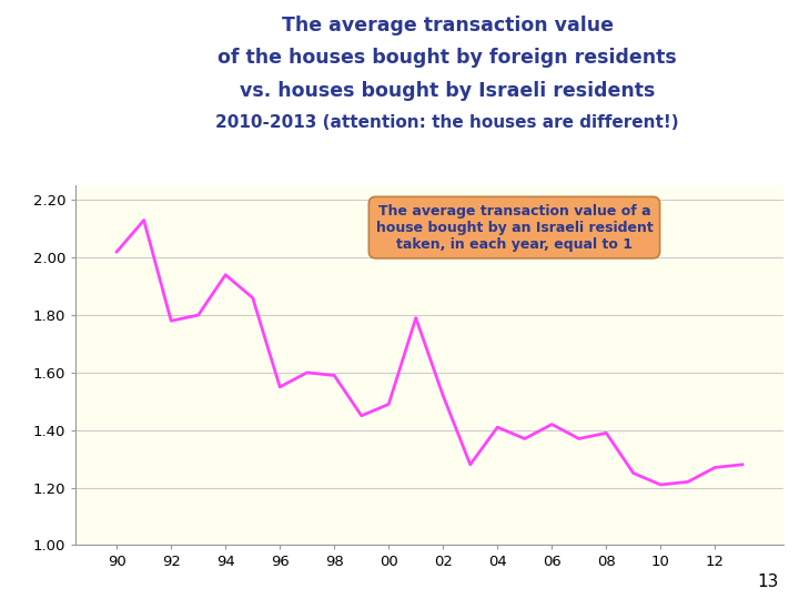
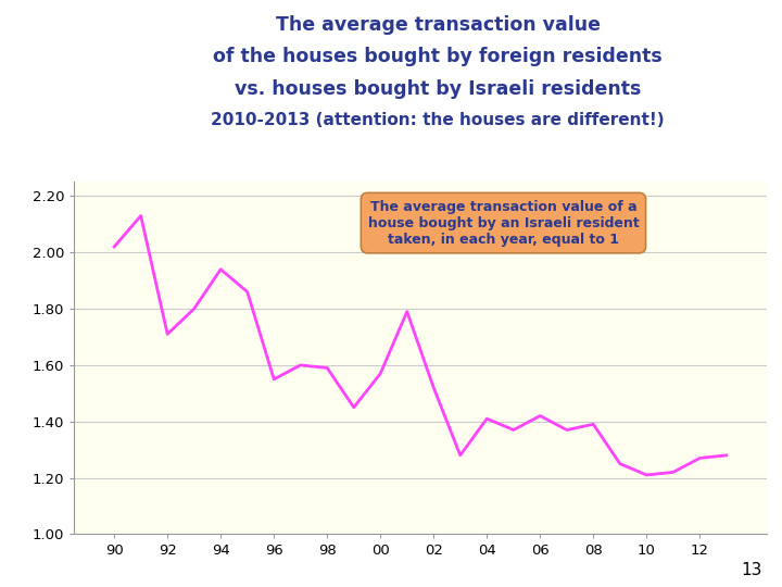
92: 1.78 -> 1.71
00: 1.49 -> 1.57
